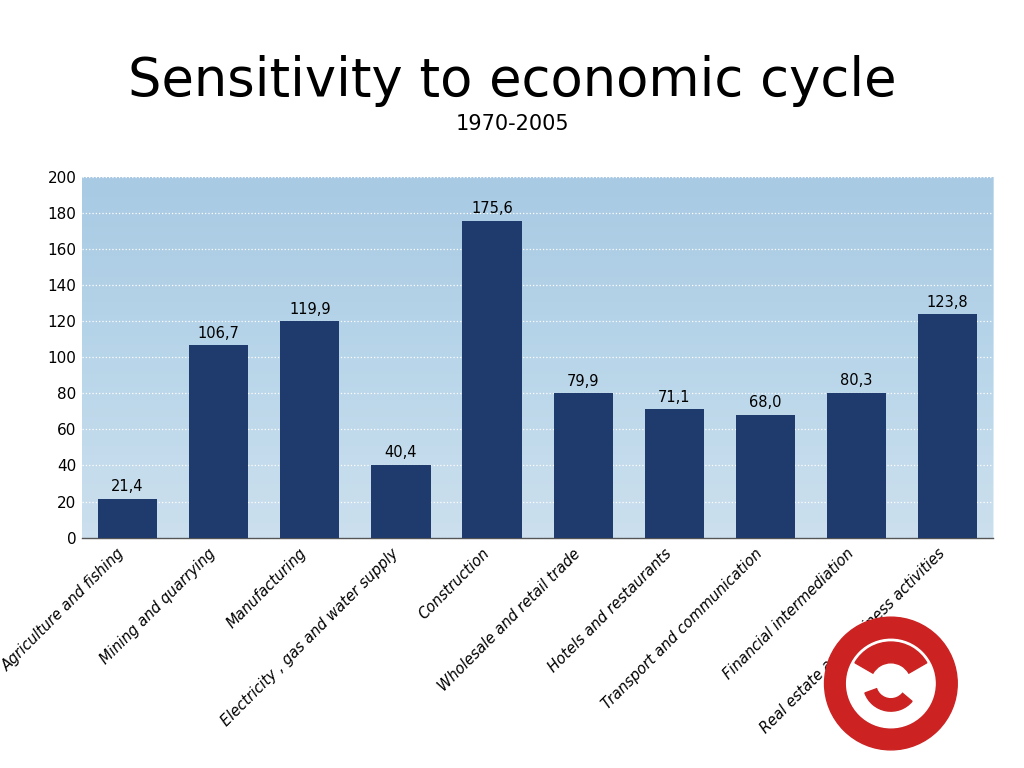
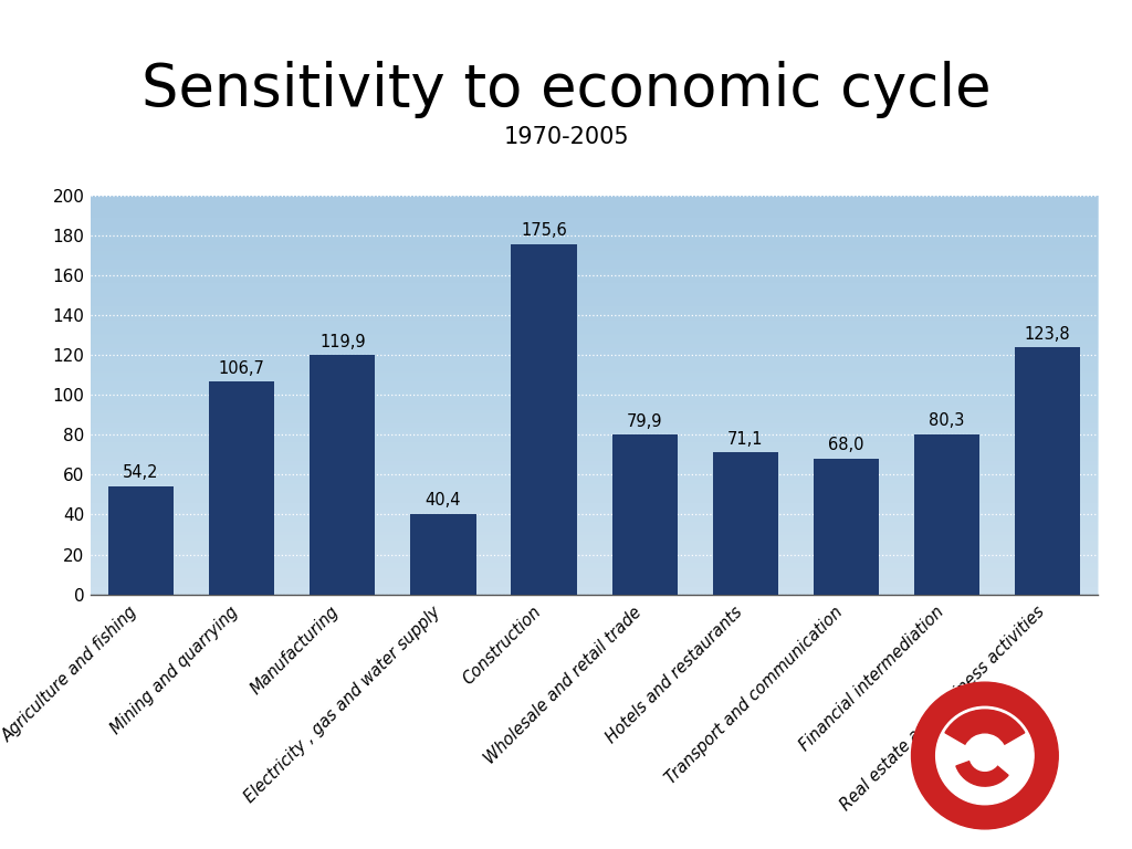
Agriculture and fishing: 21,4 -> 54,2
